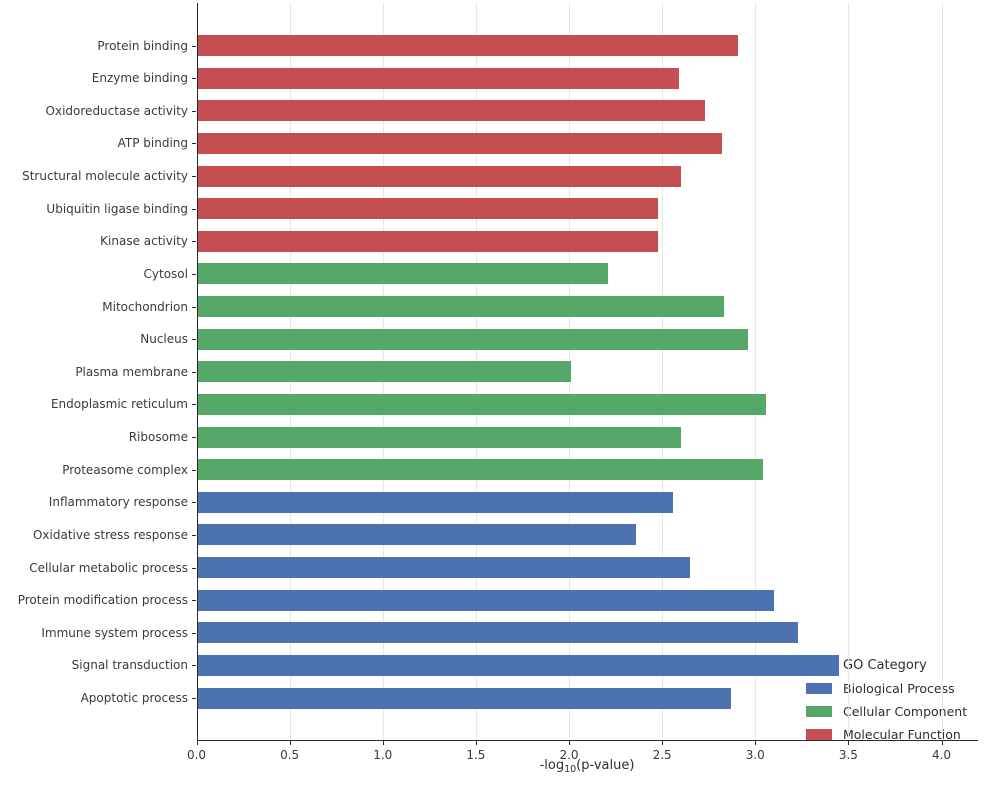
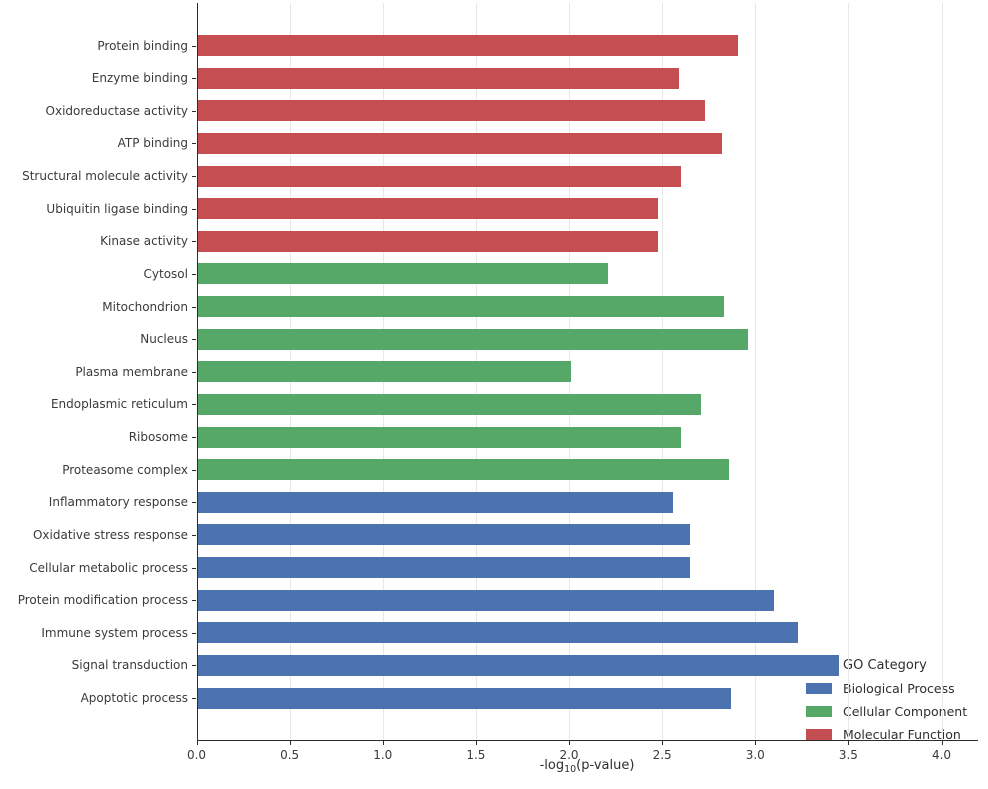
Endoplasmic reticulum: 3.06 -> 2.71
Proteasome complex: 3.04 -> 2.86
Oxidative stress response: 2.36 -> 2.65
